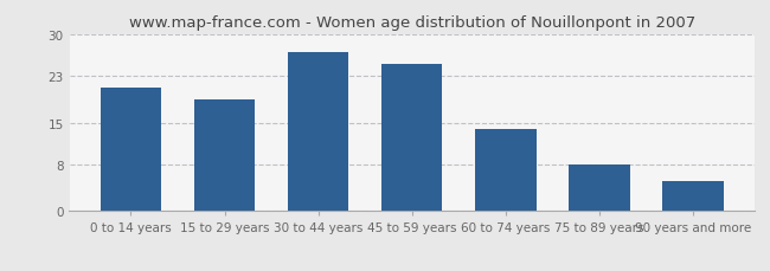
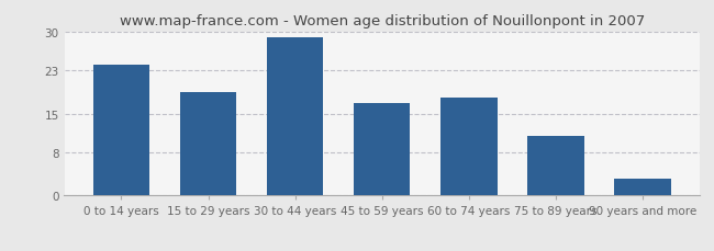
0 to 14 years: 21 -> 24
30 to 44 years: 27 -> 29
45 to 59 years: 25 -> 17
60 to 74 years: 14 -> 18
75 to 89 years: 8 -> 11
90 years and more: 5 -> 3
